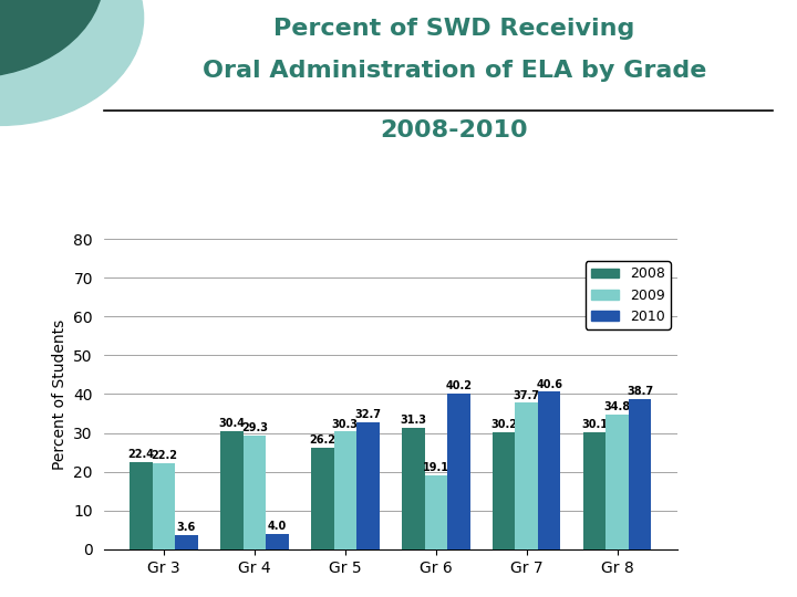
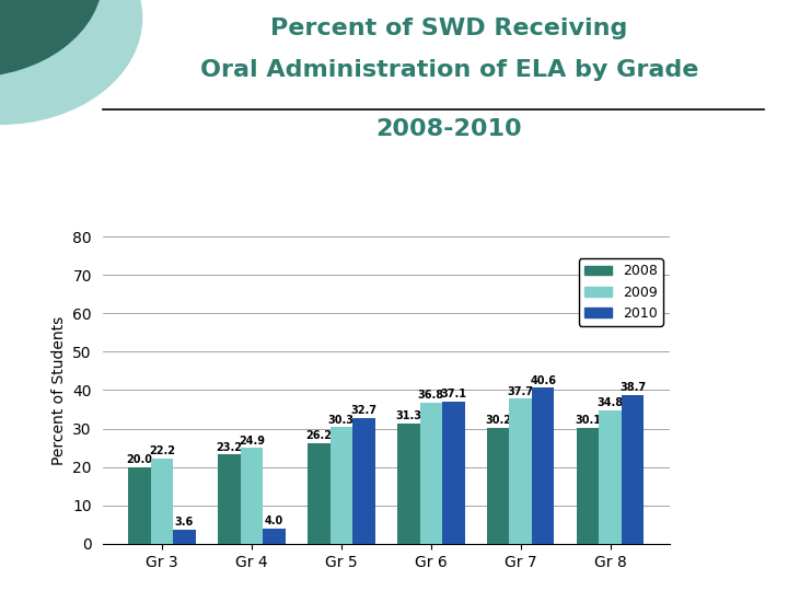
2008/Gr 3: 22.4 -> 20.0
2008/Gr 4: 30.4 -> 23.2
2009/Gr 4: 29.3 -> 24.9
2009/Gr 6: 19.1 -> 36.8
2010/Gr 6: 40.2 -> 37.1
